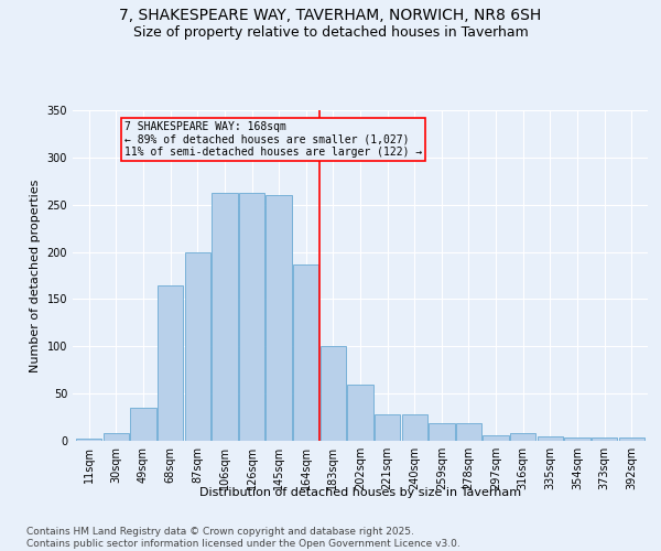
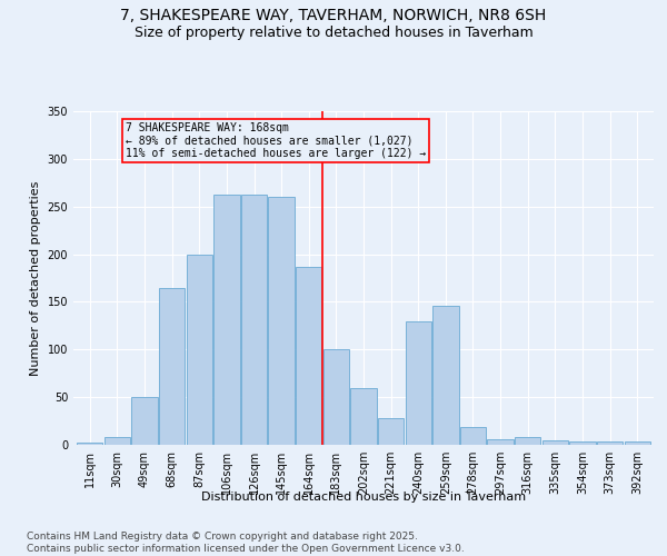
49sqm: 35 -> 50
240sqm: 28 -> 130
259sqm: 19 -> 146
